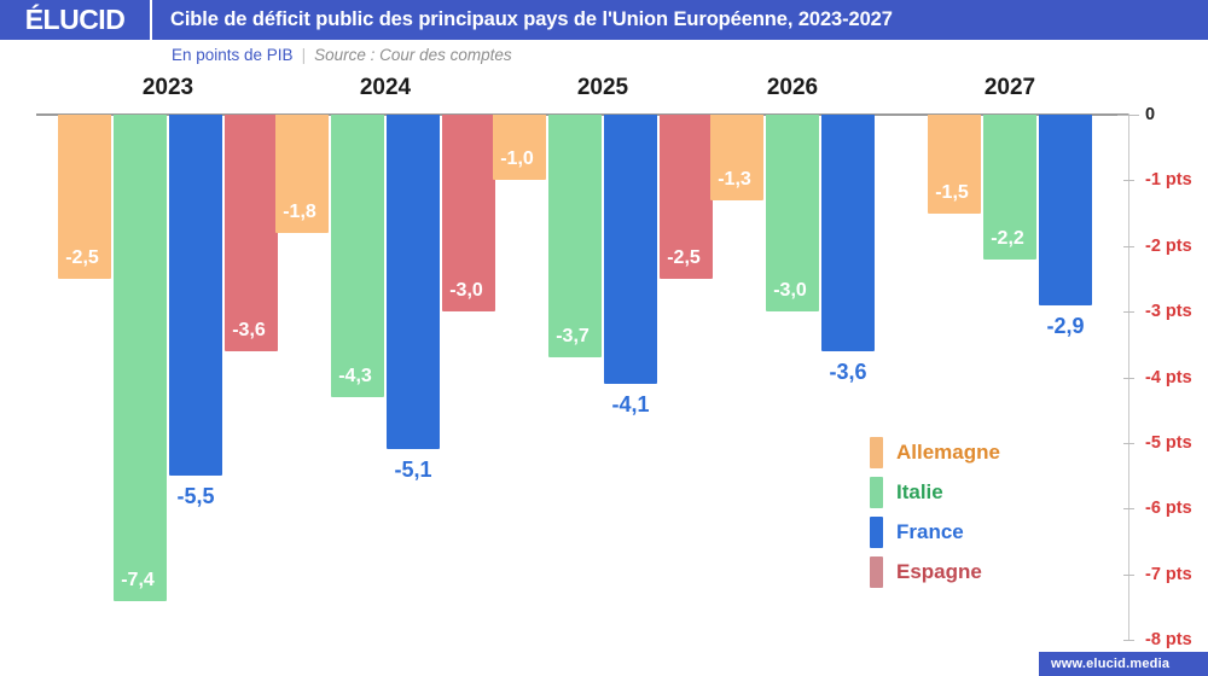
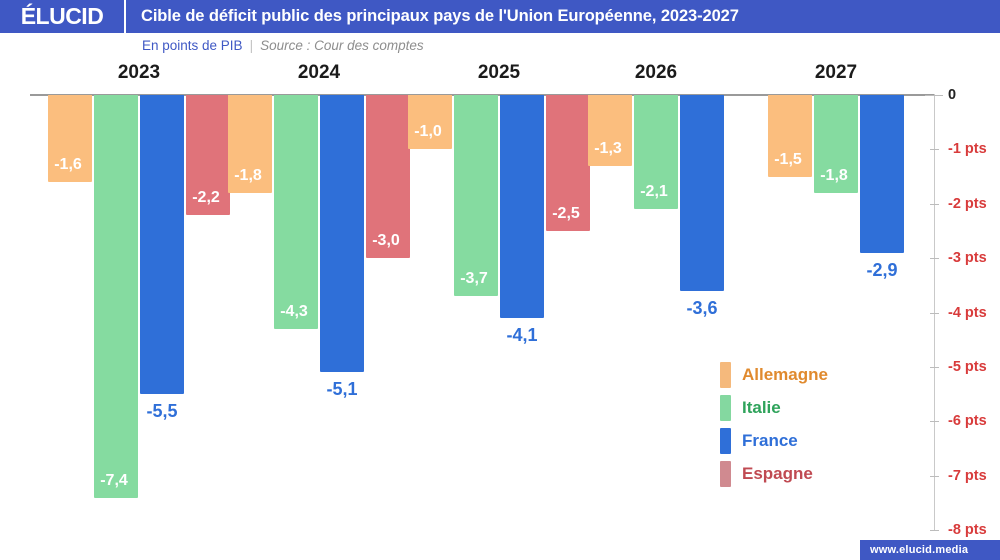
Allemagne/2023: -2,5 -> -1,6
Espagne/2023: -3,6 -> -2,2
Italie/2026: -3,0 -> -2,1
Italie/2027: -2,2 -> -1,8
